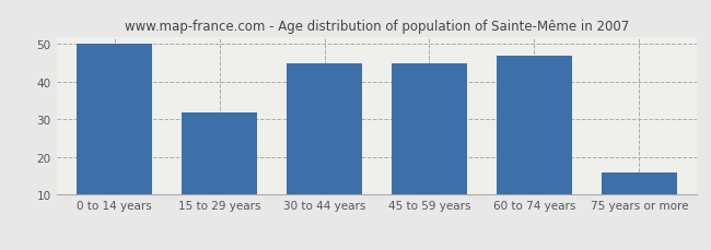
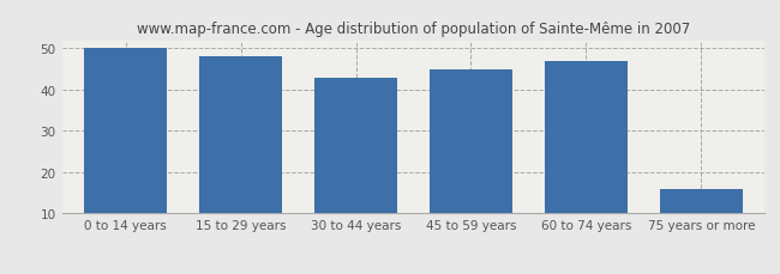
15 to 29 years: 32 -> 48
30 to 44 years: 45 -> 43
